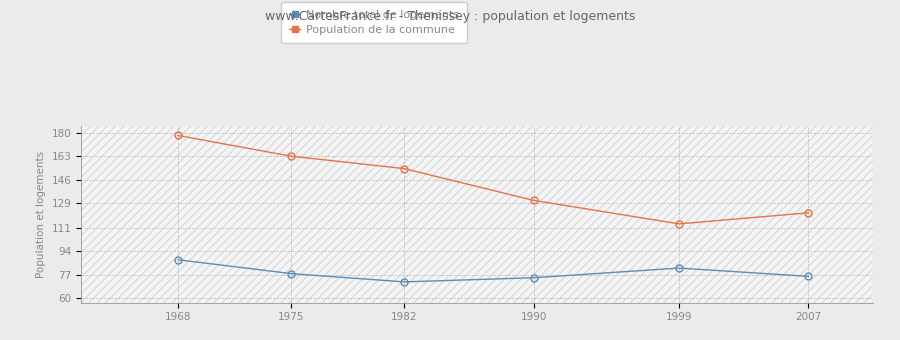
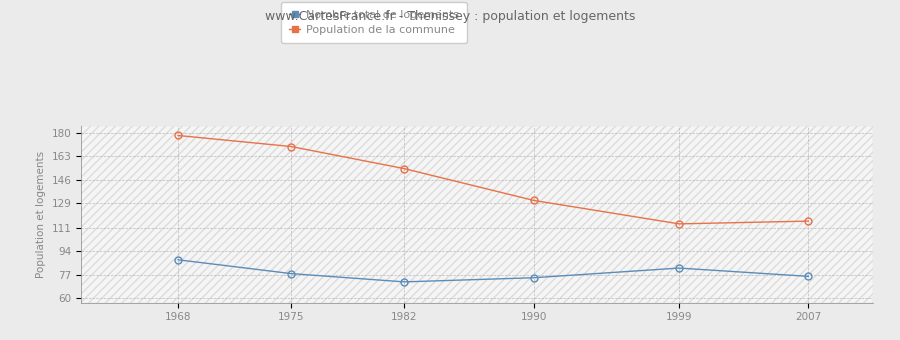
Population de la commune/1975: 163 -> 170
Population de la commune/2007: 122 -> 116
